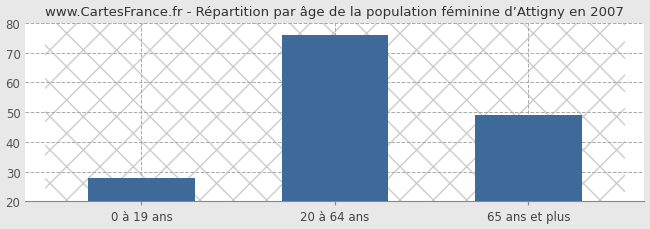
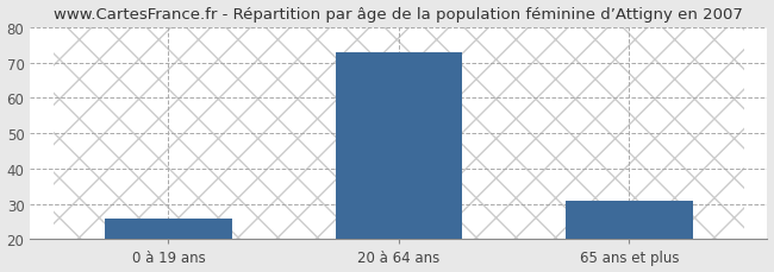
0 à 19 ans: 28 -> 26
20 à 64 ans: 76 -> 73
65 ans et plus: 49 -> 31
